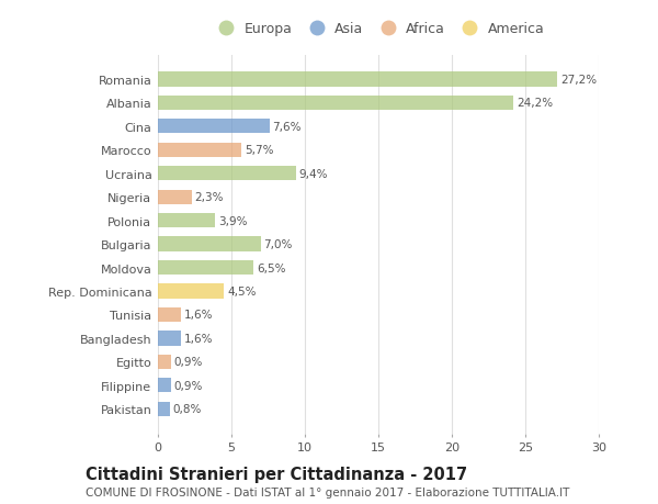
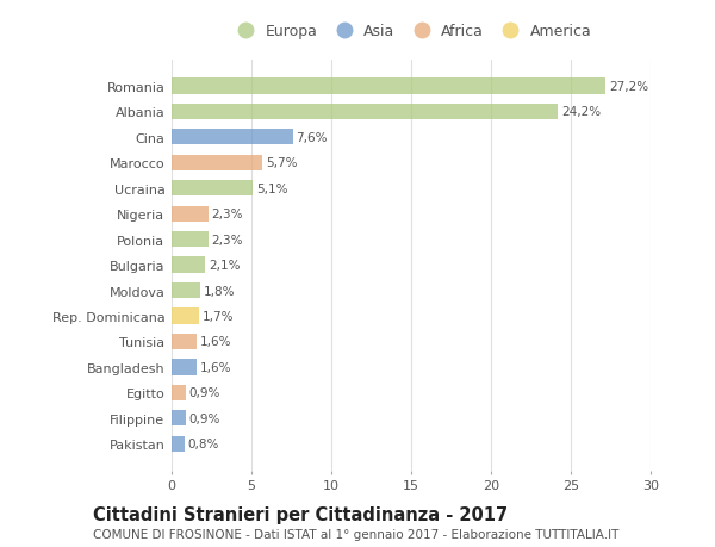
Ucraina: 9,4% -> 5,1%
Polonia: 3,9% -> 2,3%
Bulgaria: 7,0% -> 2,1%
Moldova: 6,5% -> 1,8%
Rep. Dominicana: 4,5% -> 1,7%
